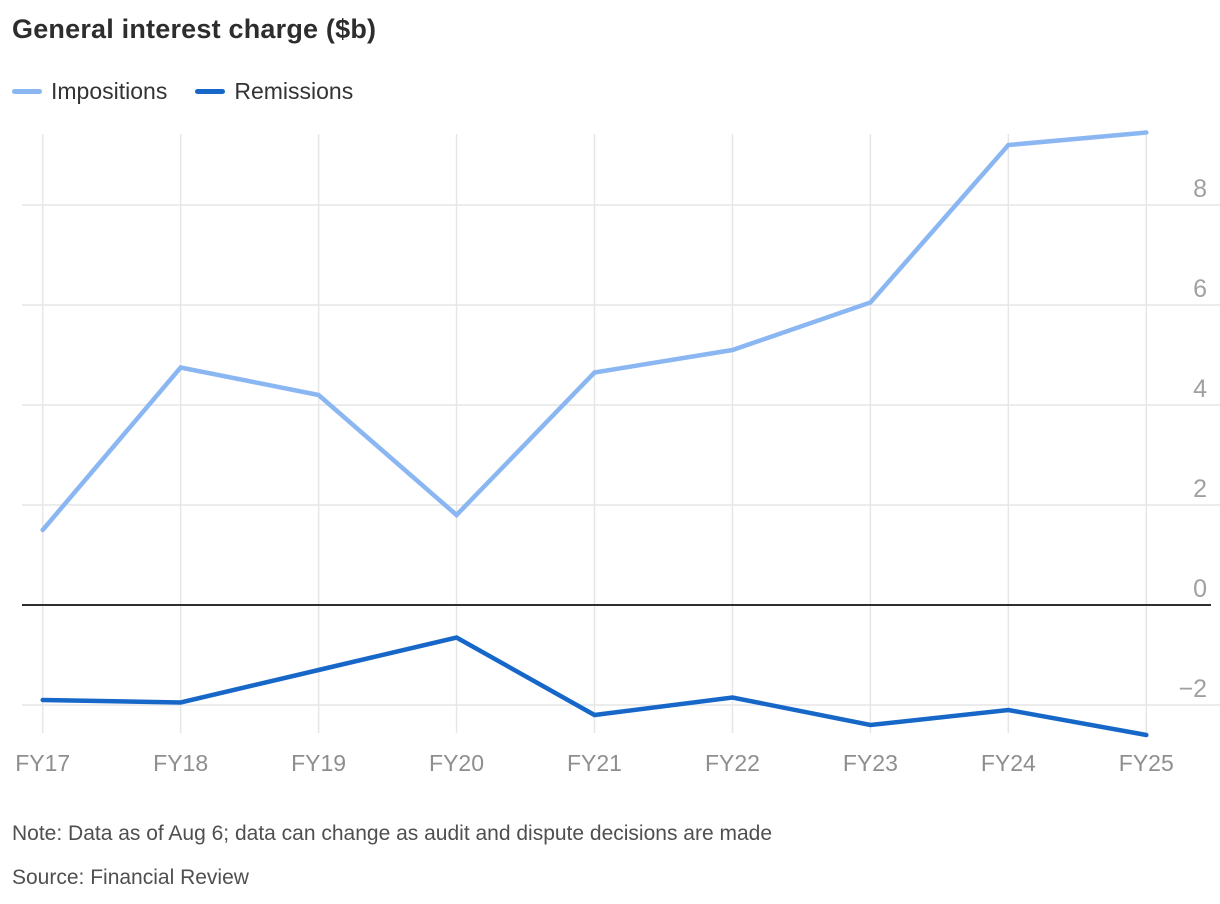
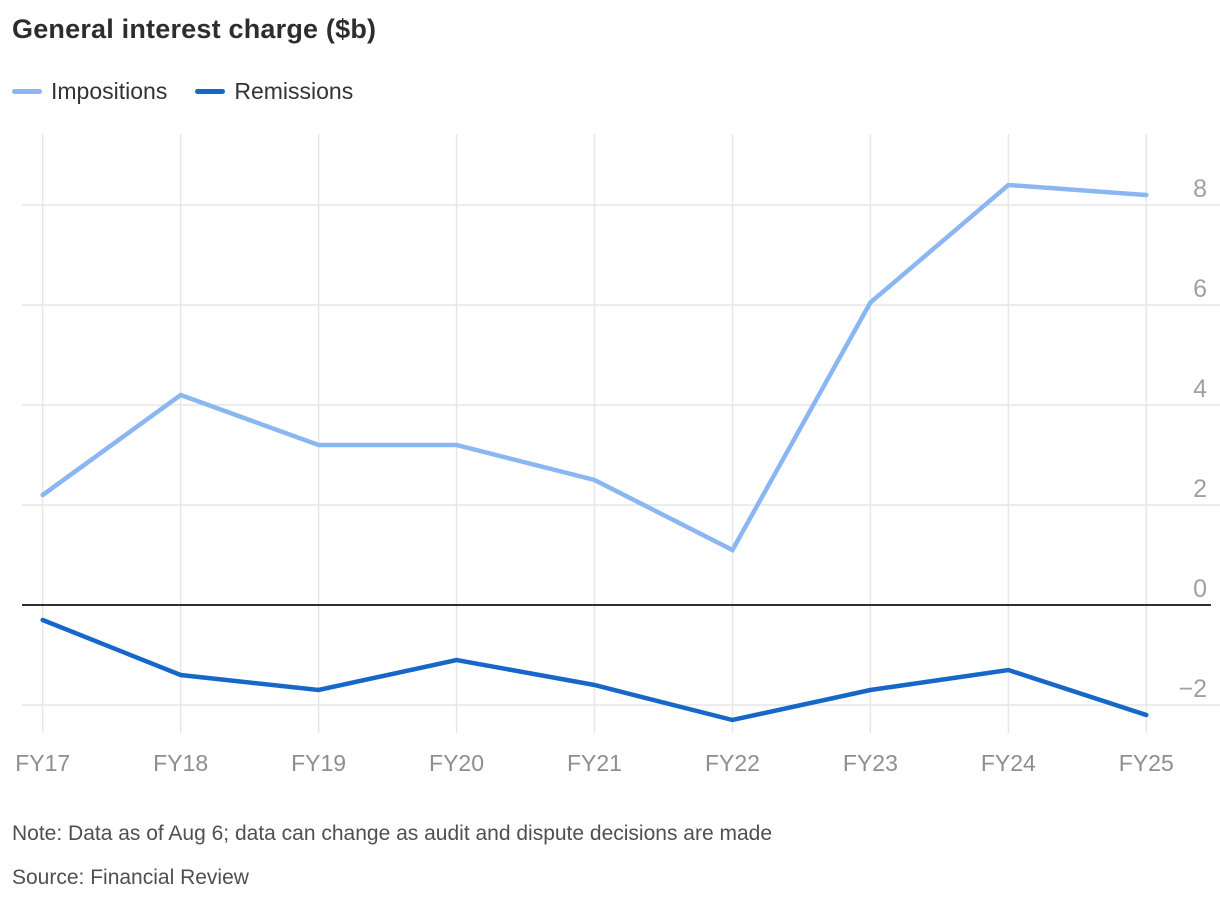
Impositions/FY17: 1.5 -> 2.2
Remissions/FY17: -1.9 -> -0.3
Impositions/FY18: 4.8 -> 4.2
Remissions/FY18: -1.9 -> -1.4
Impositions/FY19: 4.2 -> 3.2
Remissions/FY19: -1.3 -> -1.7
Impositions/FY20: 1.8 -> 3.2
Remissions/FY20: -0.7 -> -1.1
Impositions/FY21: 4.7 -> 2.5
Remissions/FY21: -2.2 -> -1.6
Impositions/FY22: 5.1 -> 1.1
Remissions/FY22: -1.9 -> -2.3
Remissions/FY23: -2.4 -> -1.7
Impositions/FY24: 9.2 -> 8.4
Remissions/FY24: -2.1 -> -1.3
Impositions/FY25: 9.4 -> 8.2
Remissions/FY25: -2.6 -> -2.2
